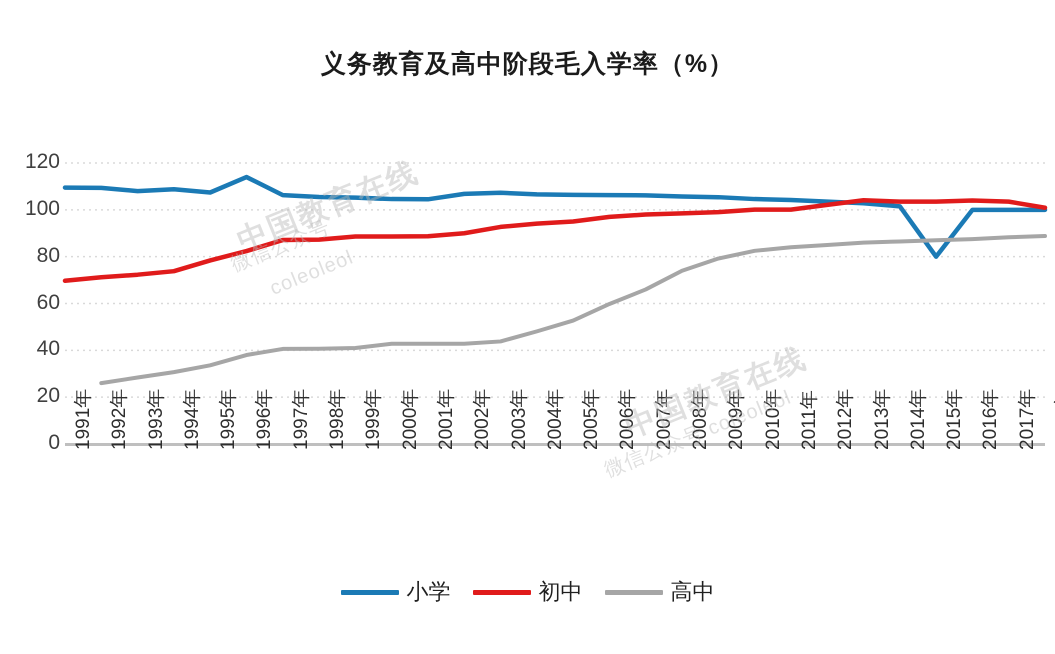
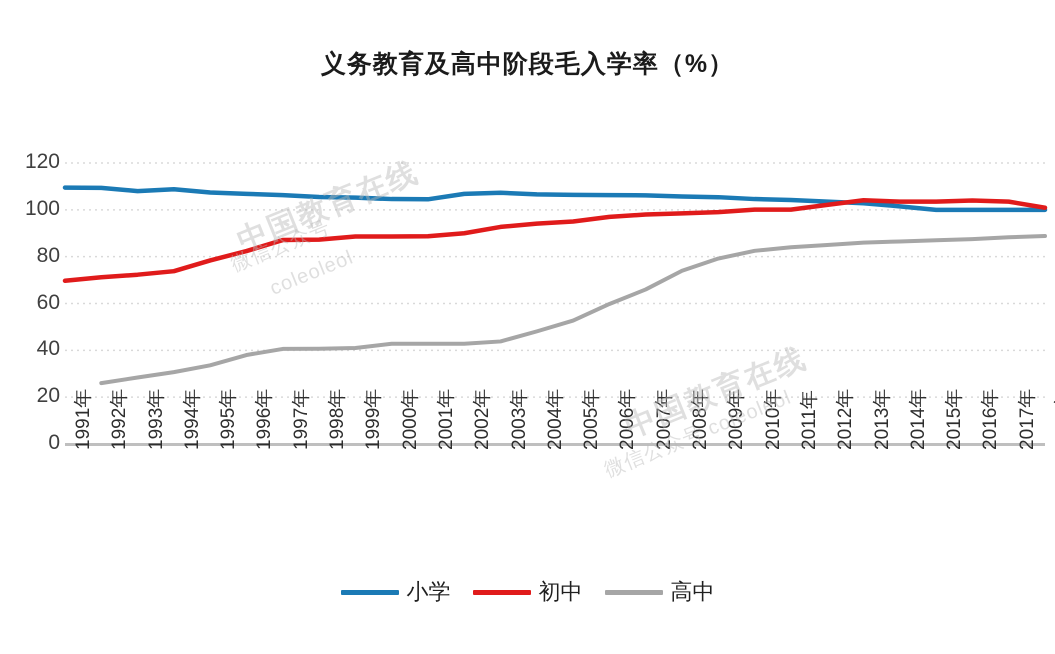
小学/1996年: 114 -> 107
小学/2015年: 80 -> 100
